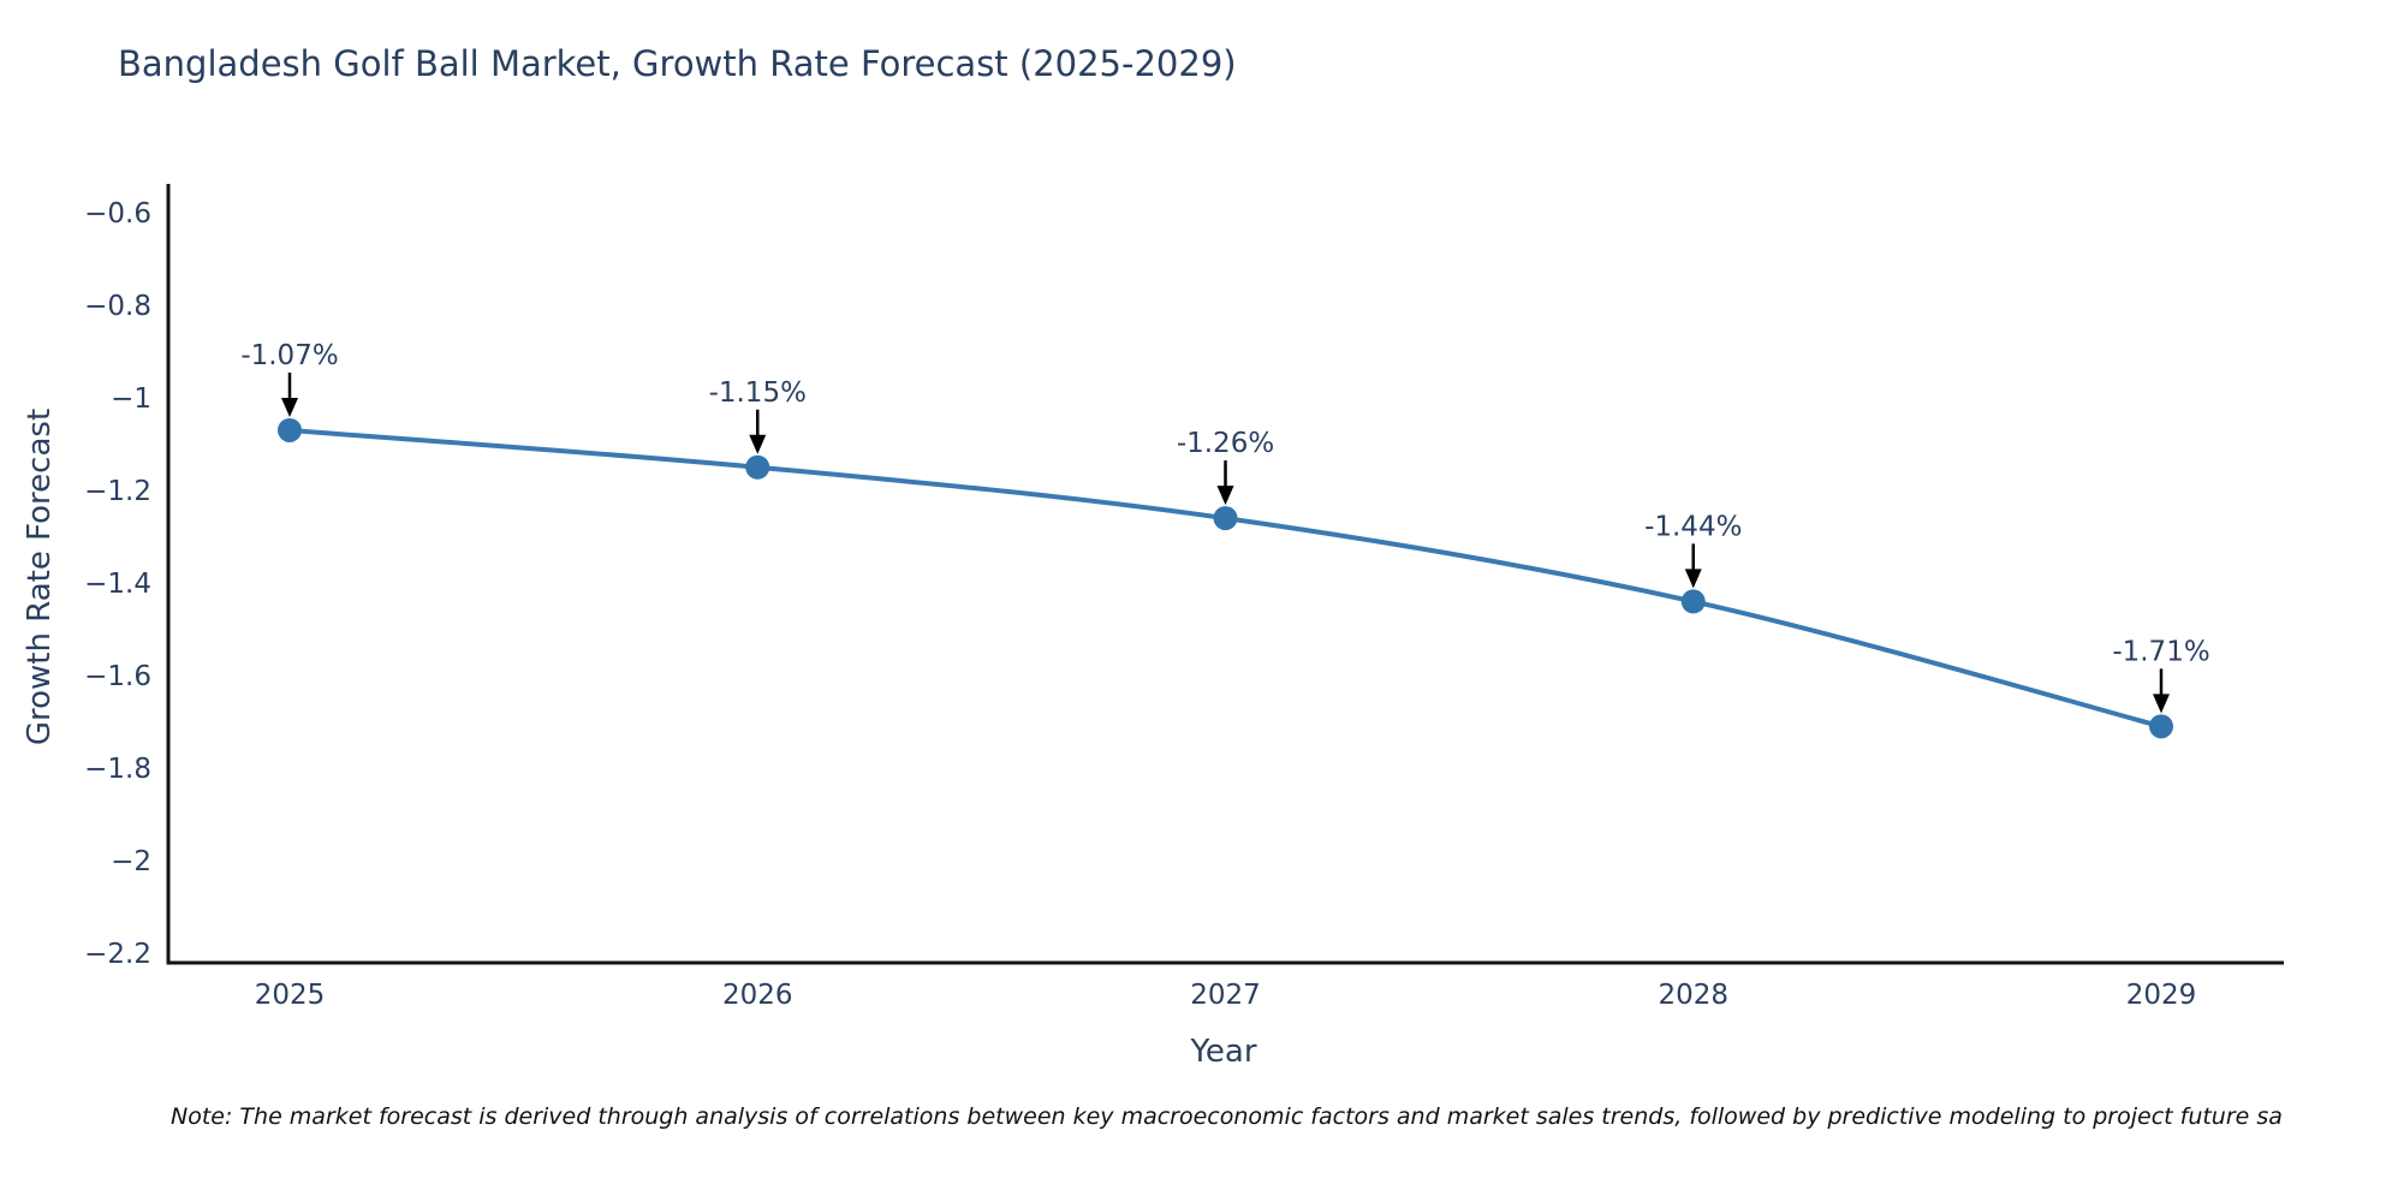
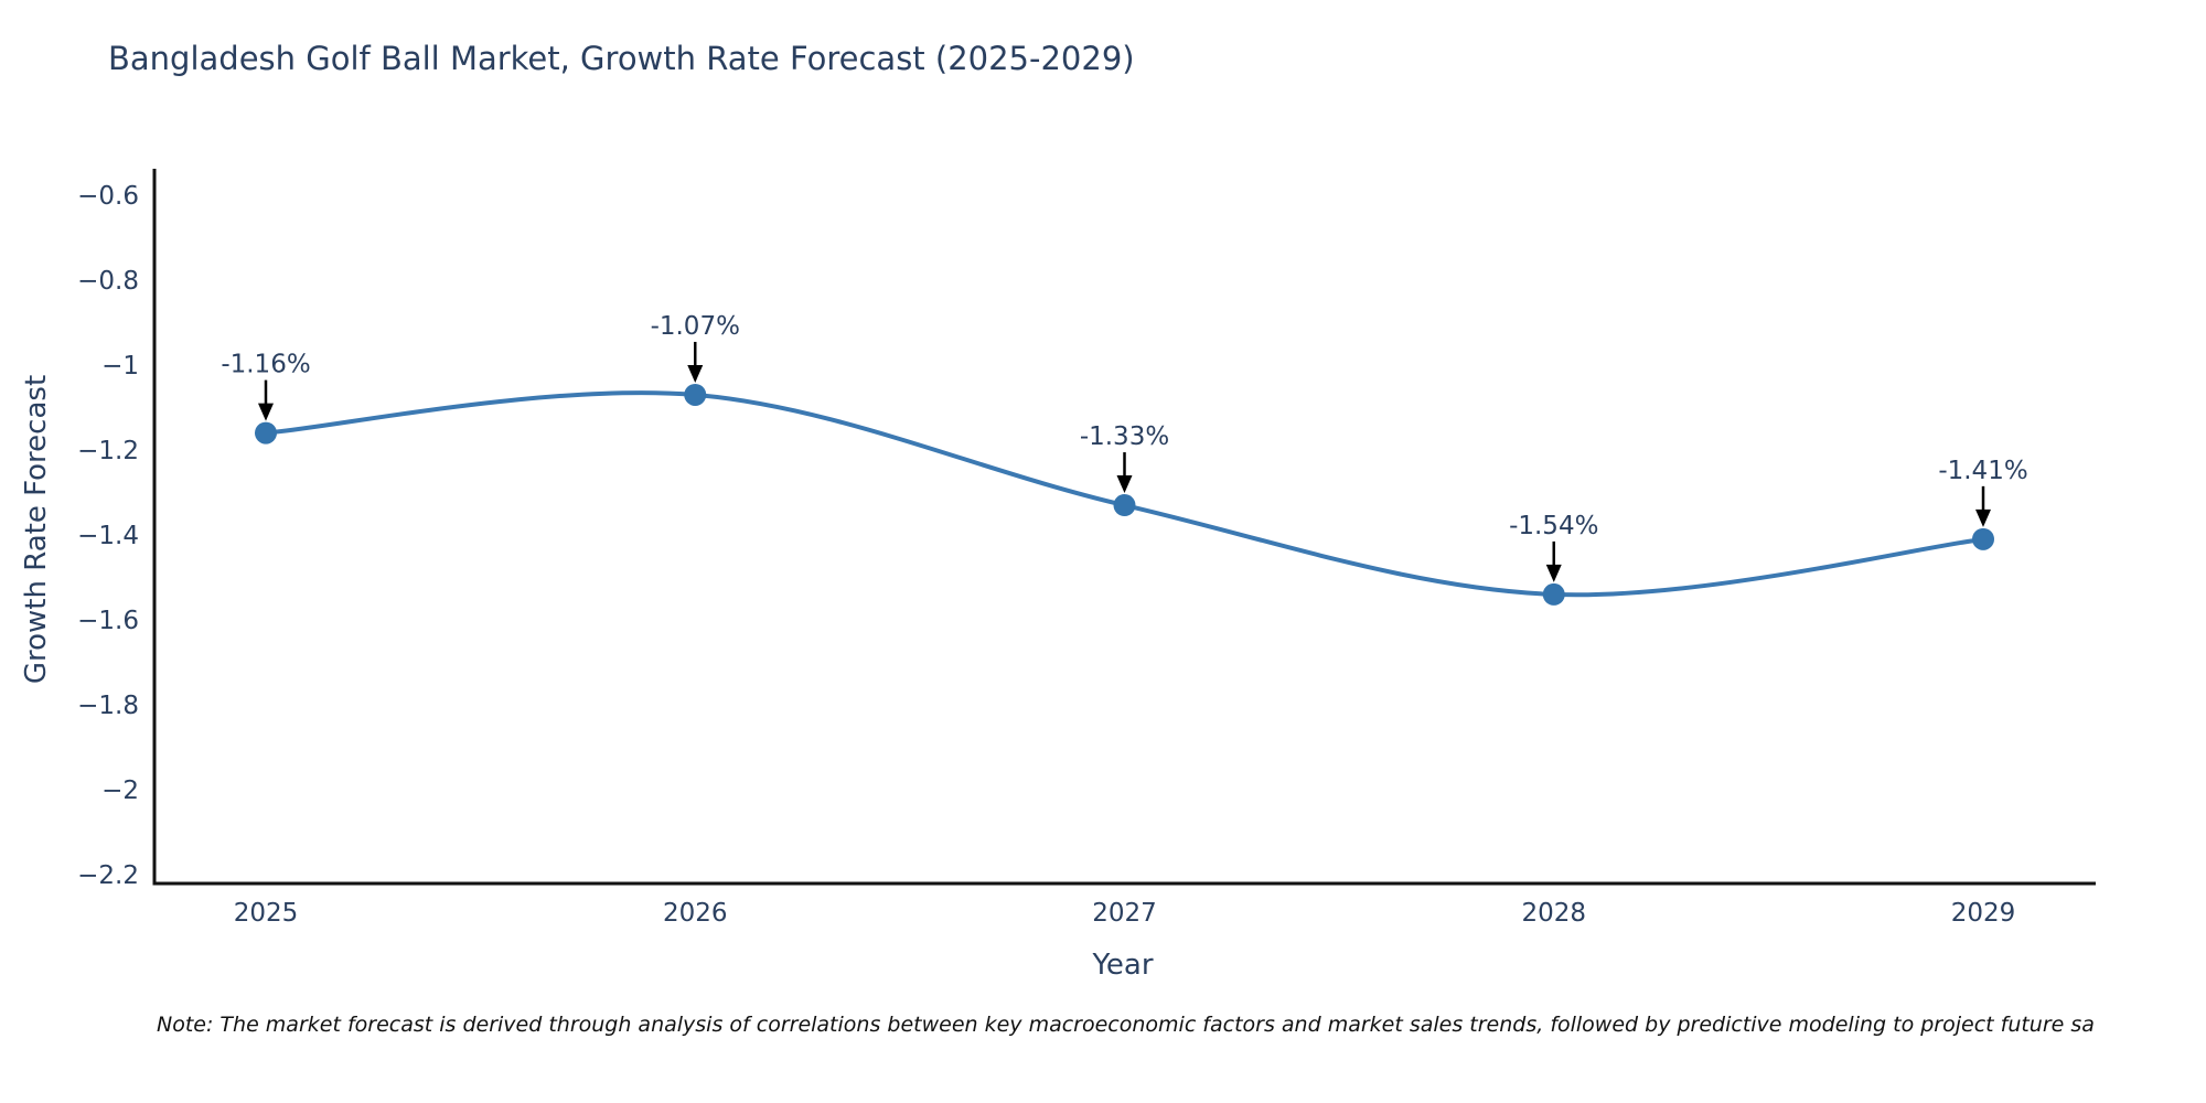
2025: -1.07% -> -1.16%
2026: -1.15% -> -1.07%
2027: -1.26% -> -1.33%
2028: -1.44% -> -1.54%
2029: -1.71% -> -1.41%
